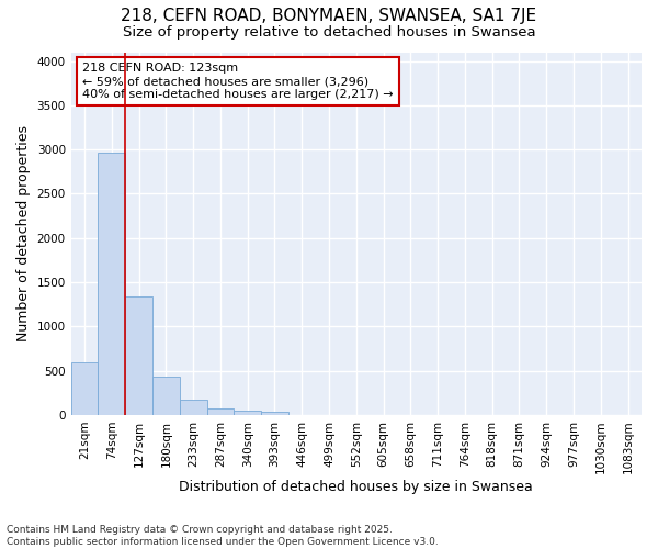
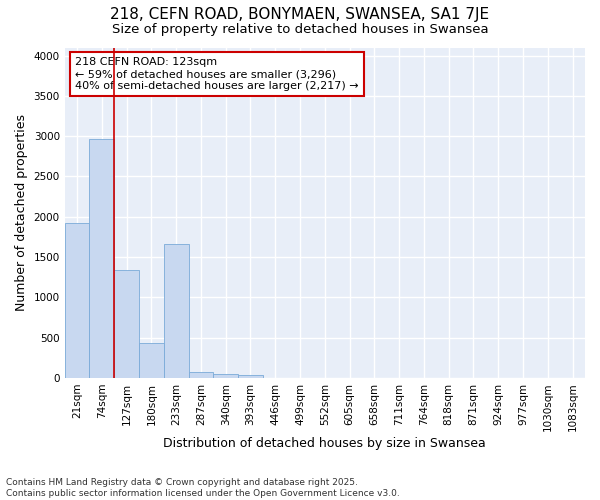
21sqm: 600 -> 1920
233sqm: 170 -> 1660
